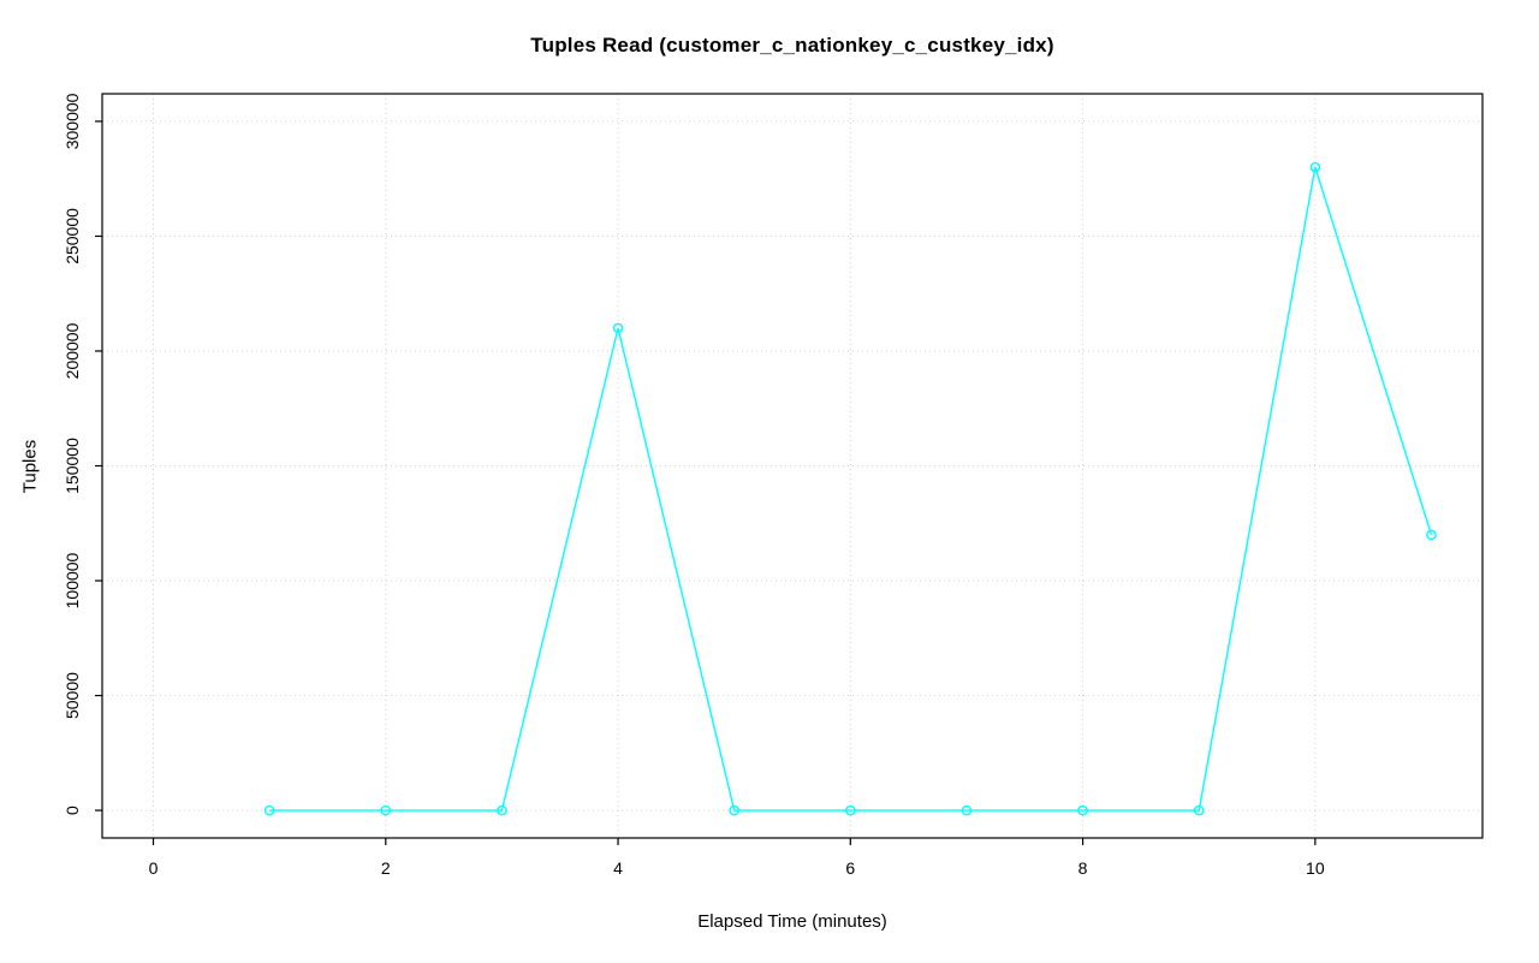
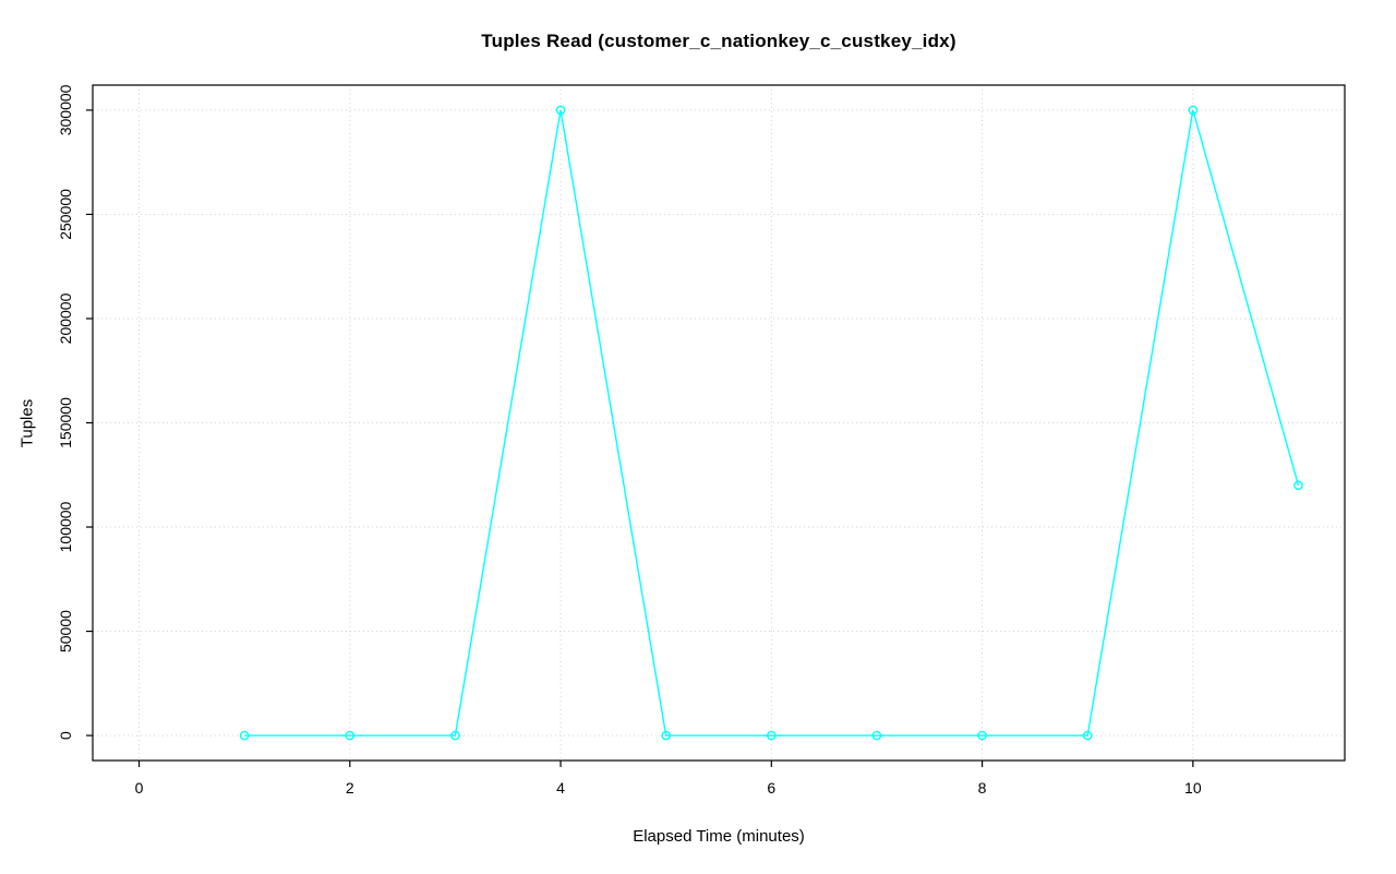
4: 210000 -> 300000
10: 280000 -> 300000
